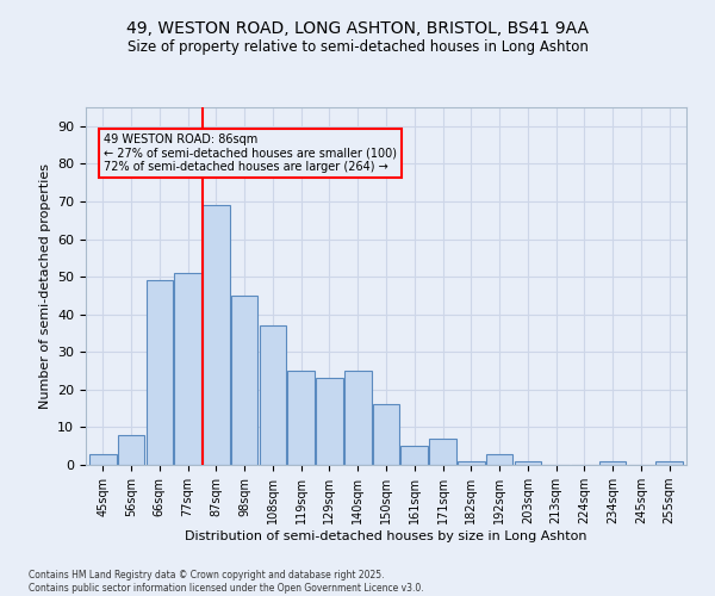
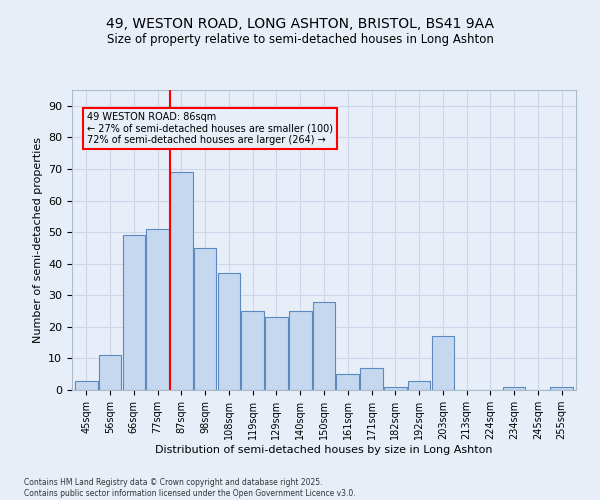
56sqm: 8 -> 11
150sqm: 16 -> 28
203sqm: 1 -> 17
